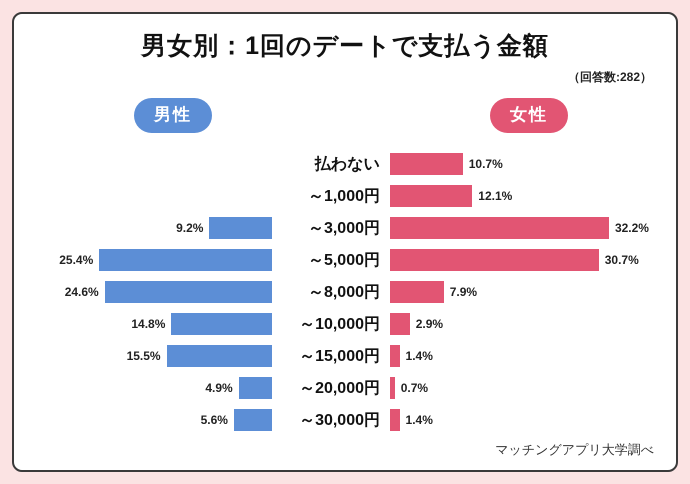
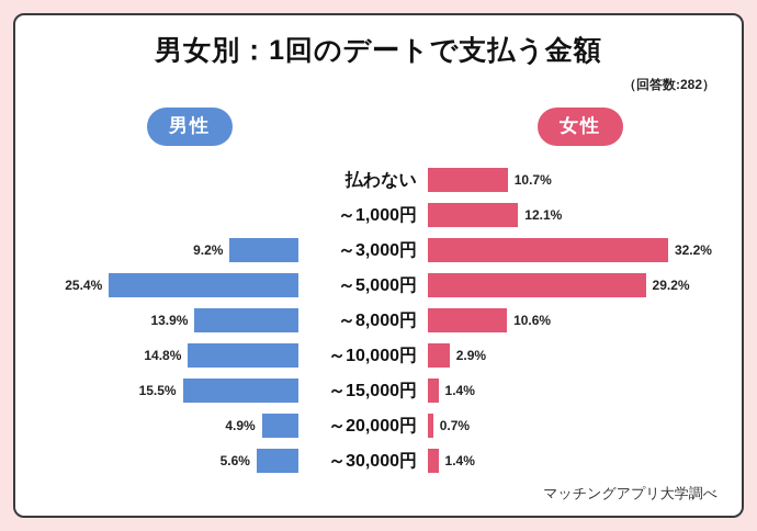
女性/～5,000円: 30.7% -> 29.2%
男性/～8,000円: 24.6% -> 13.9%
女性/～8,000円: 7.9% -> 10.6%
